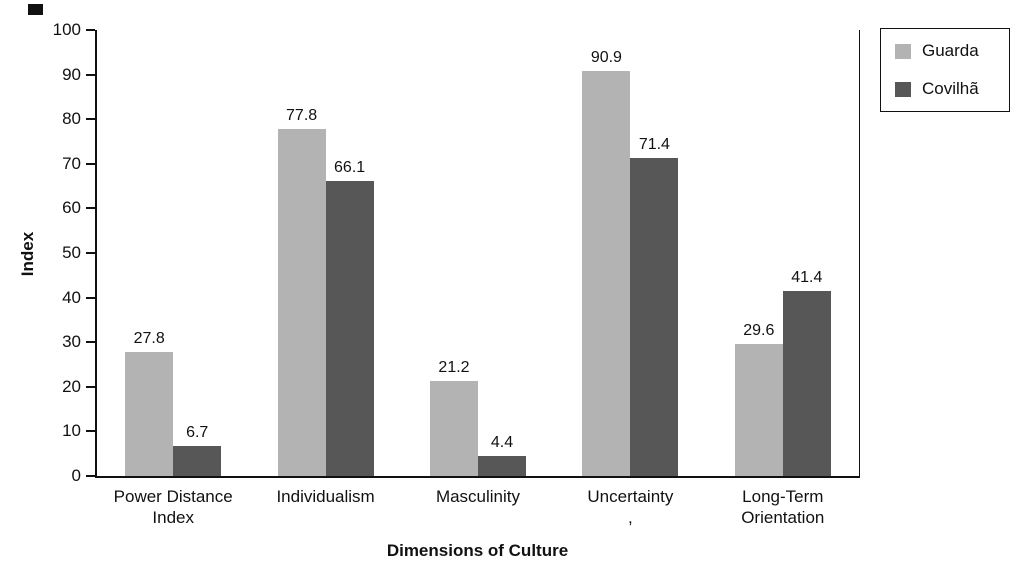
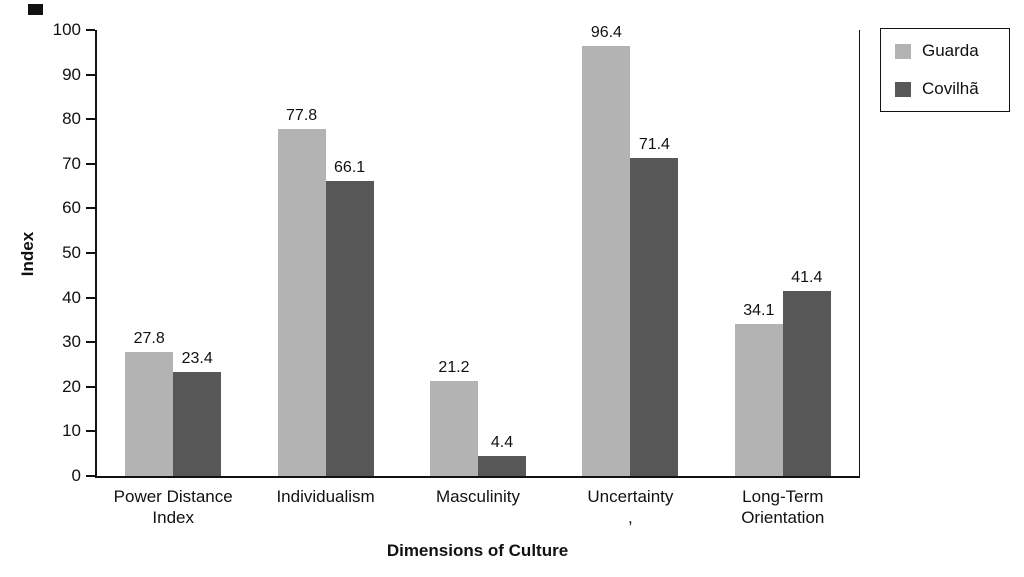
Covilhã/Power Distance Index: 6.7 -> 23.4
Guarda/Uncertainty ,: 90.9 -> 96.4
Guarda/Long-Term Orientation: 29.6 -> 34.1
